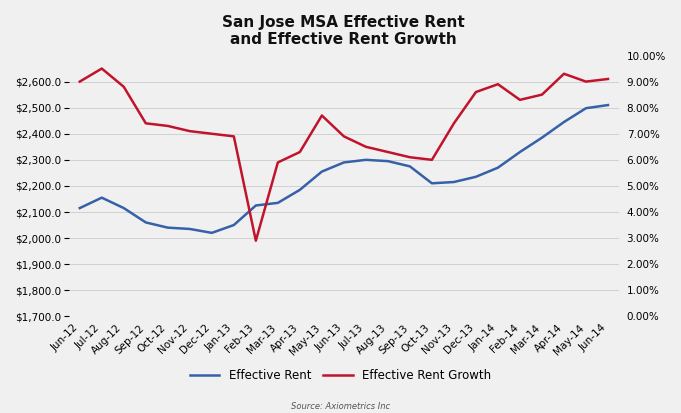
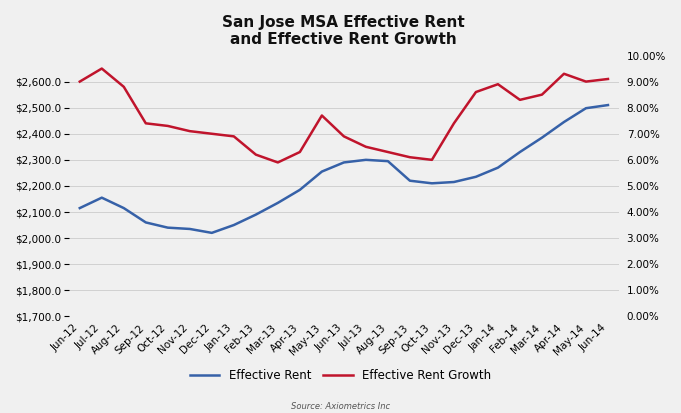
Effective Rent/Feb-13: $2,125 -> $2,090
Effective Rent Growth/Feb-13: 2.9% -> 6.2%
Effective Rent/Sep-13: $2,275 -> $2,220
